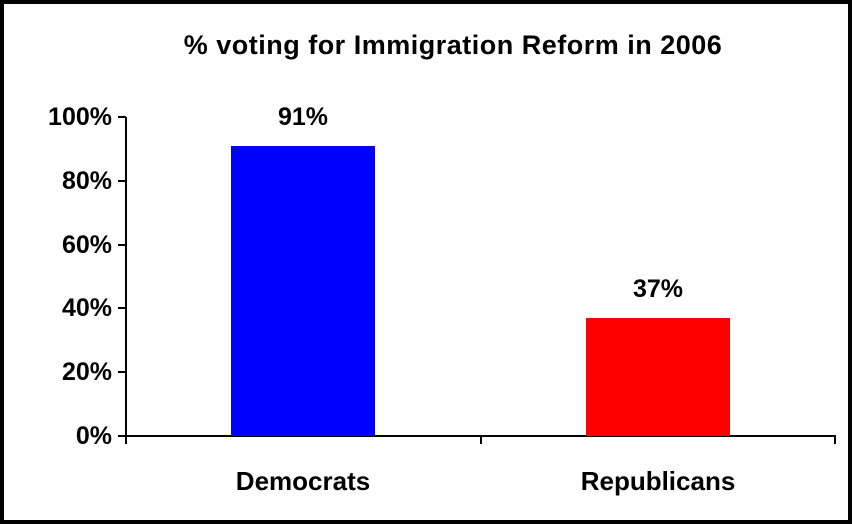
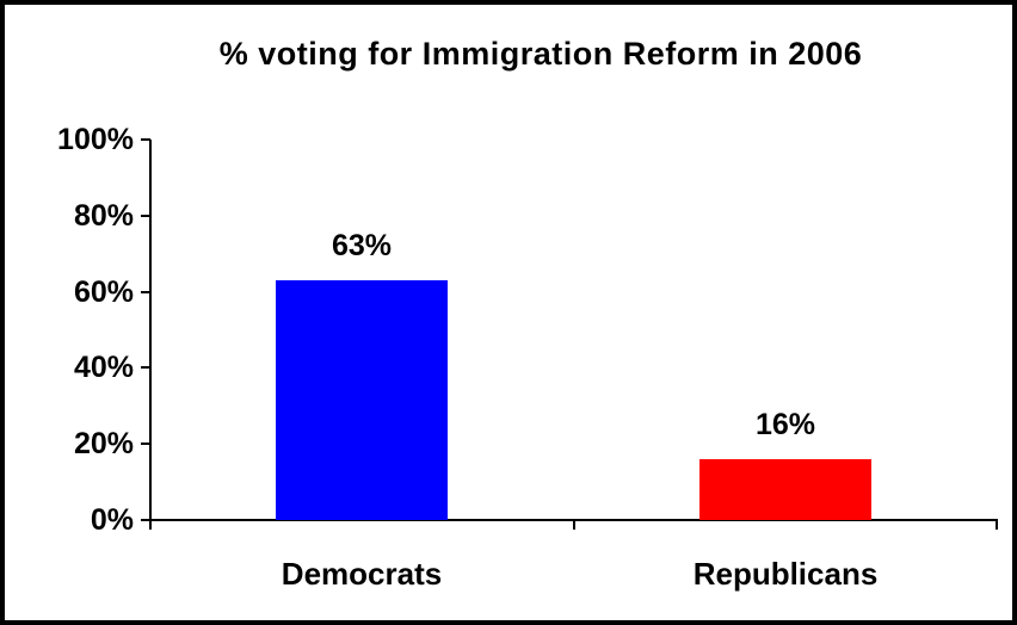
Democrats: 91% -> 63%
Republicans: 37% -> 16%
